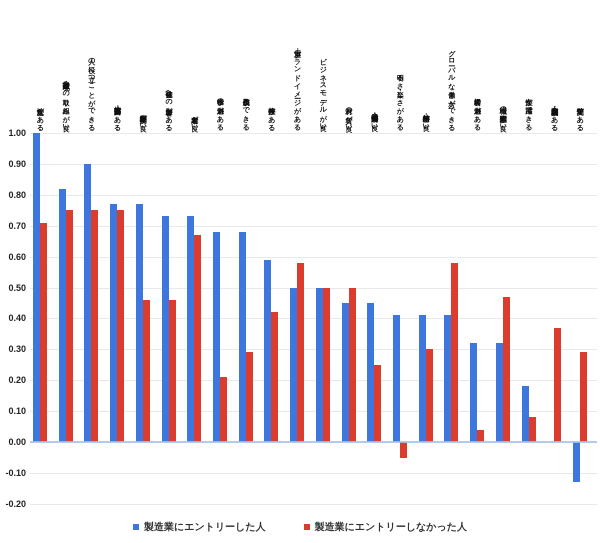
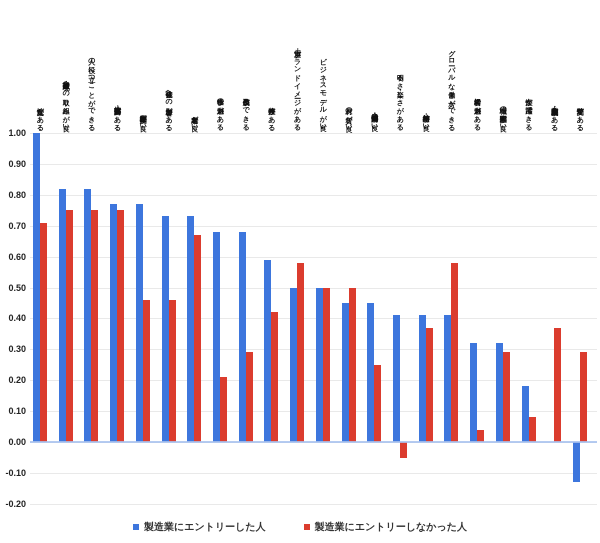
製造業にエントリーした人/人の役に立つことができる: 0.90 -> 0.82
製造業にエントリーしなかった人/給与・待遇が良い: 0.30 -> 0.37
製造業にエントリーしなかった人/職場の人間関係が良い: 0.47 -> 0.29
